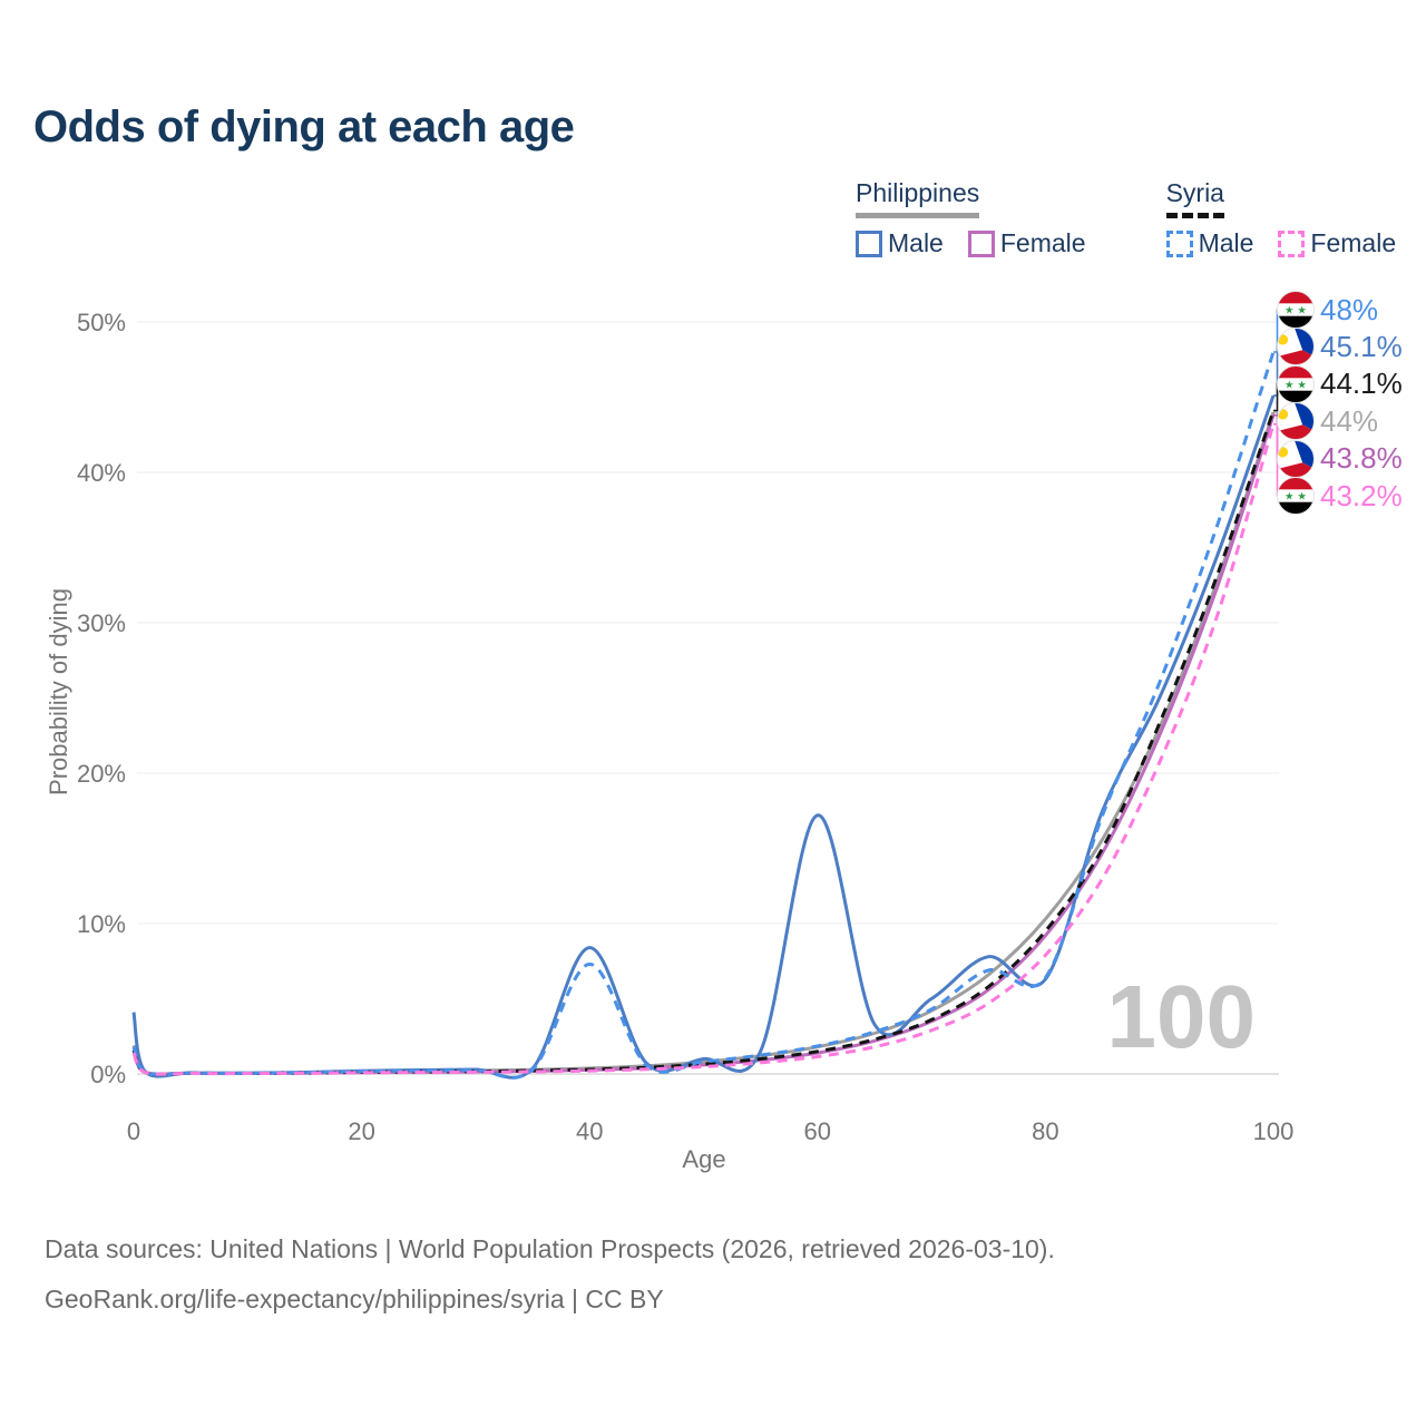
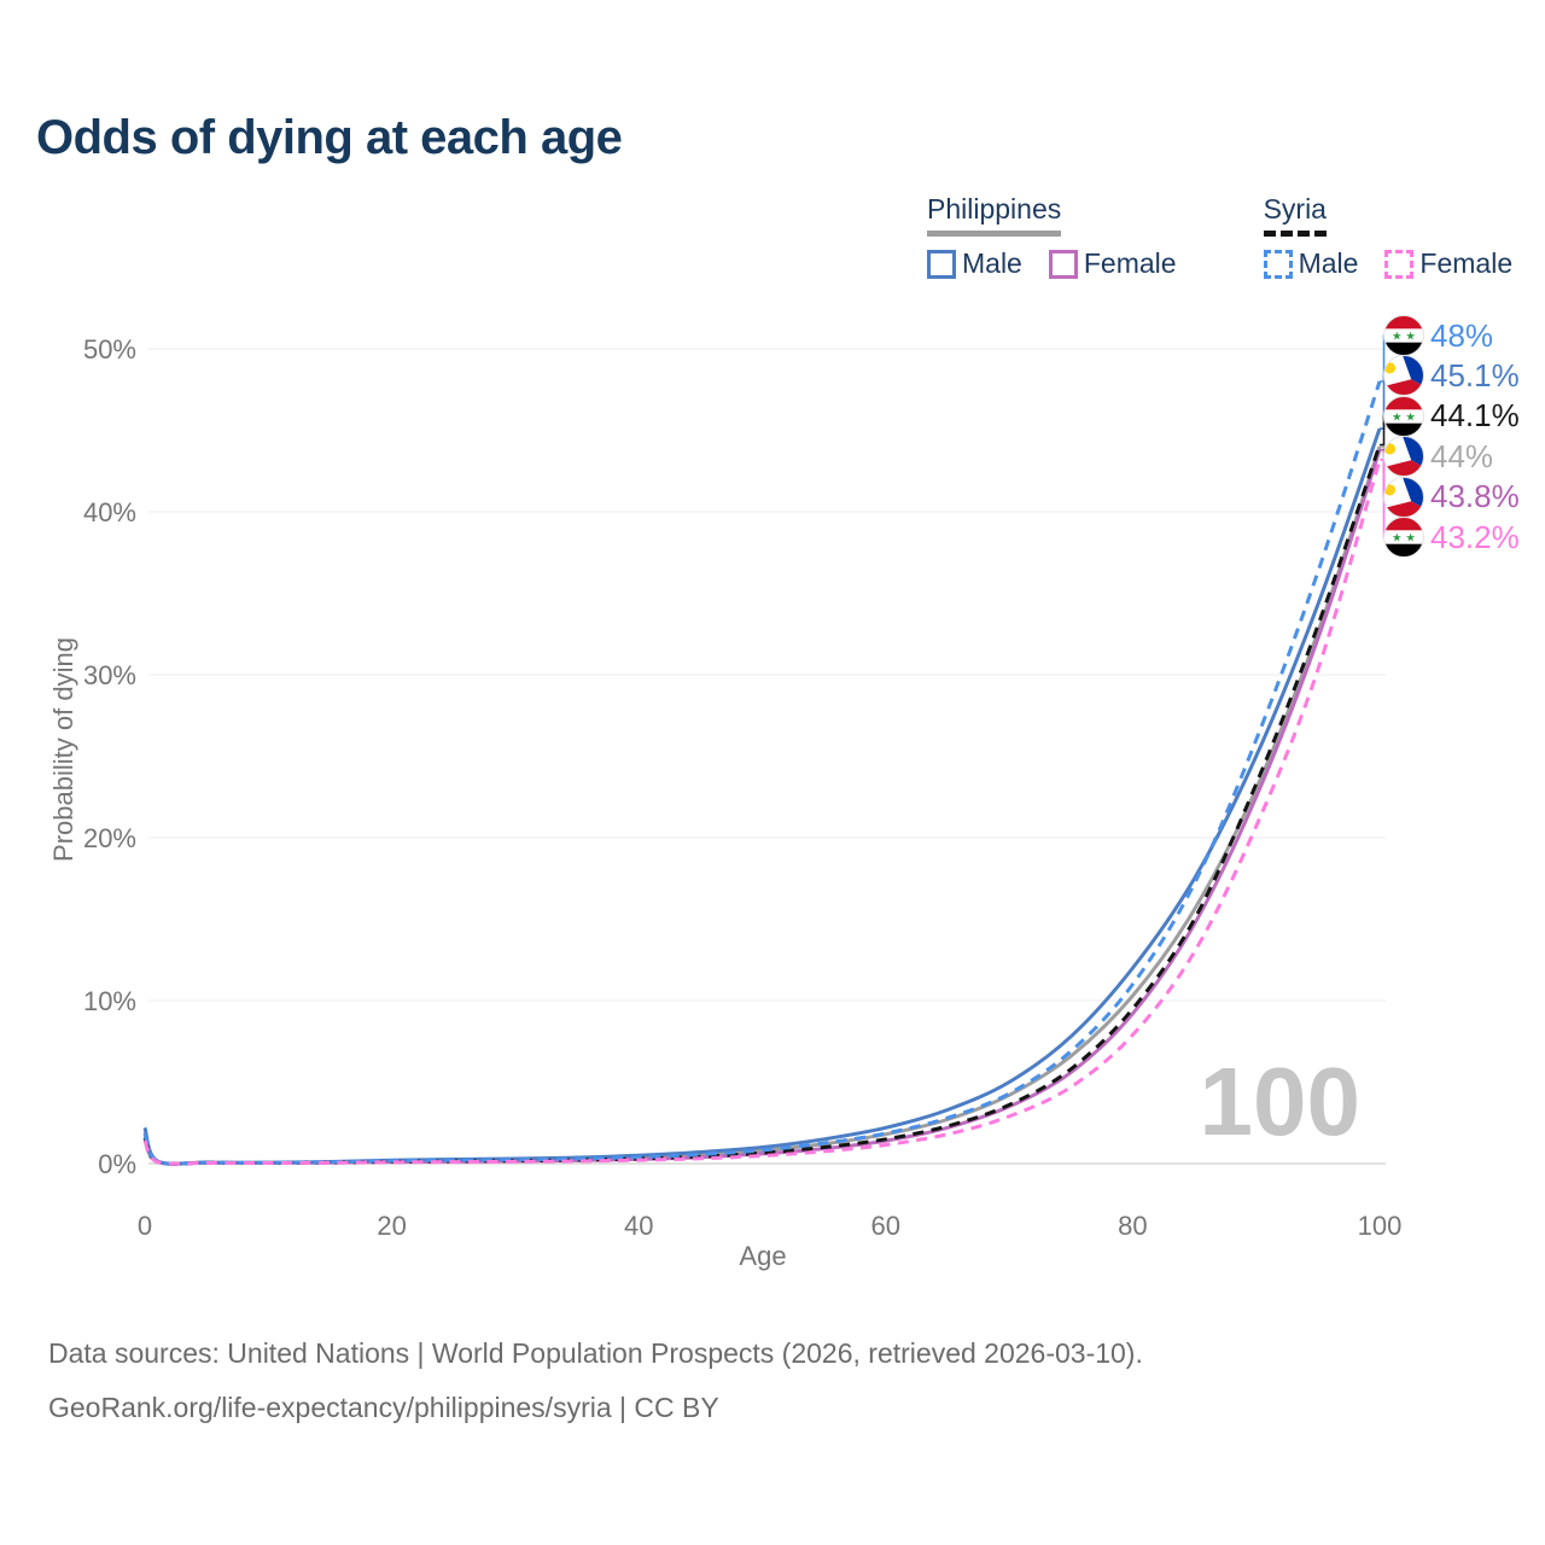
Philippines Male/0: 4.1% -> 2.2%
Philippines Male/40: 8.4% -> 0.5%
Syria Male/40: 7.3% -> 0.4%
Philippines Male/60: 17.2% -> 2.2%
Philippines Male/80: 6.3% -> 12.0%
Syria Male/80: 6.4% -> 11.0%
